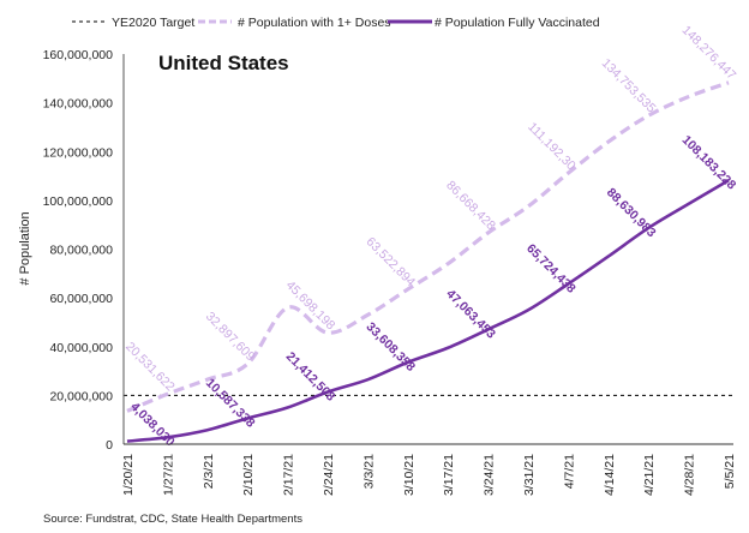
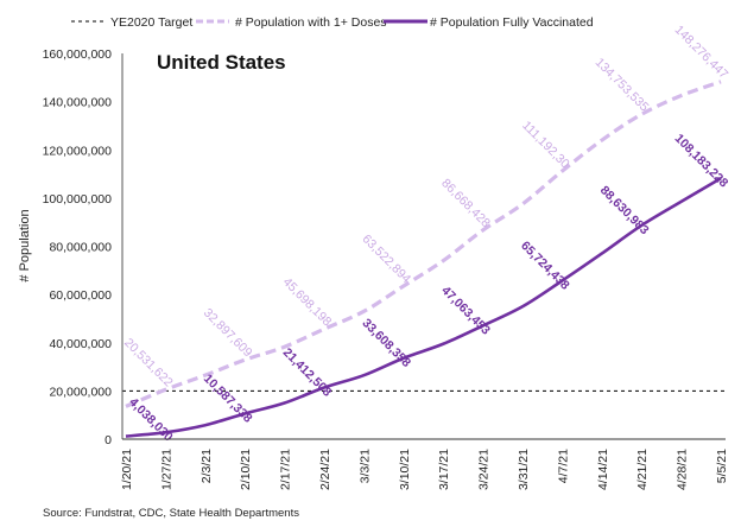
YE2020 Target/2/17/21: 30000000 -> 20000000
# Population with 1+ Doses/2/17/21: 56000000 -> 38000000
YE2020 Target/3/24/21: 10000000 -> 20000000
